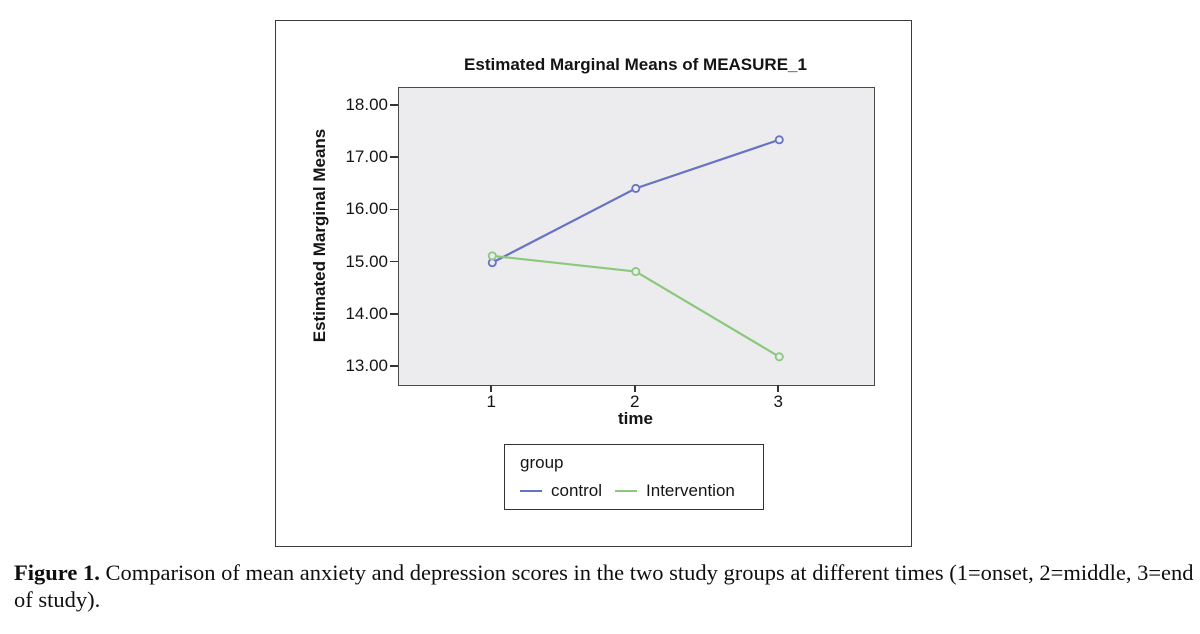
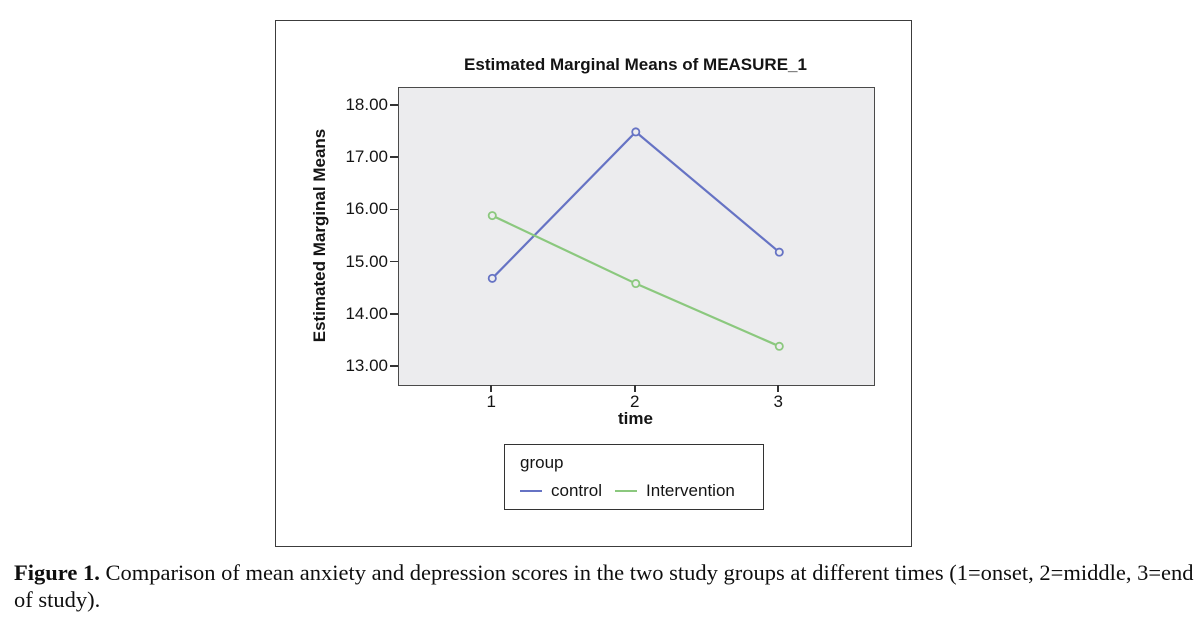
control/1: 15.0 -> 14.7
Intervention/1: 15.1 -> 15.9
control/2: 16.4 -> 17.5
Intervention/2: 14.8 -> 14.6
control/3: 17.4 -> 15.2
Intervention/3: 13.2 -> 13.4
